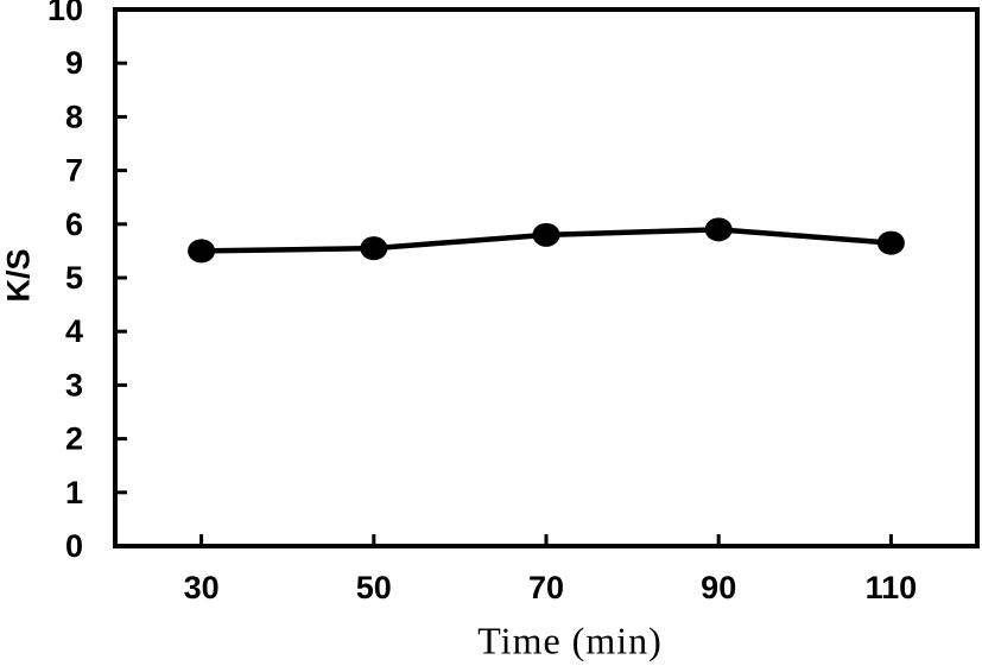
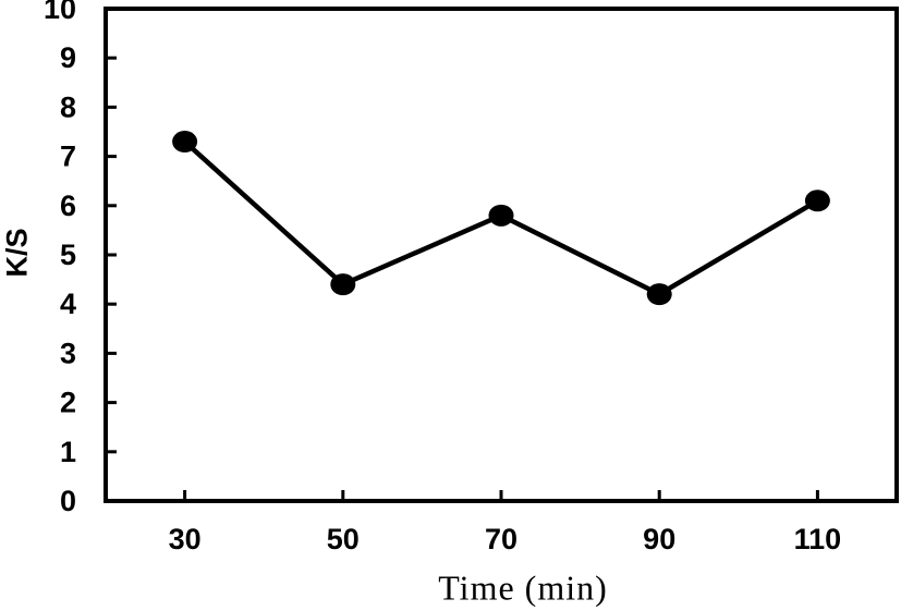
30: 5.5 -> 7.3
50: 5.5 -> 4.4
90: 5.9 -> 4.2
110: 5.7 -> 6.1
